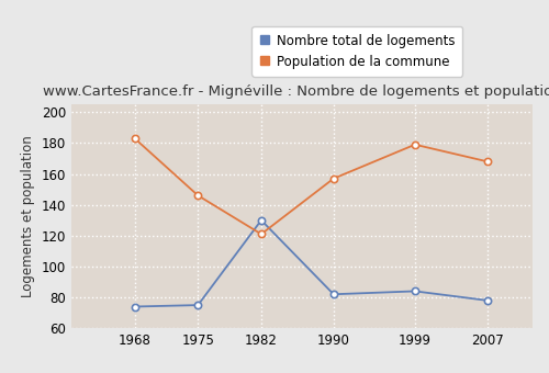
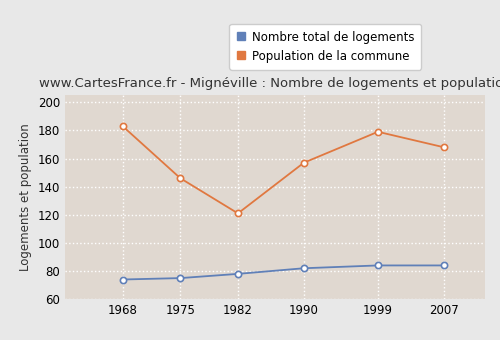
Nombre total de logements/1982: 130 -> 78
Nombre total de logements/2007: 78 -> 84
